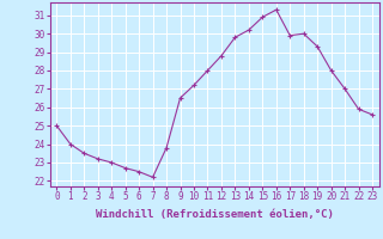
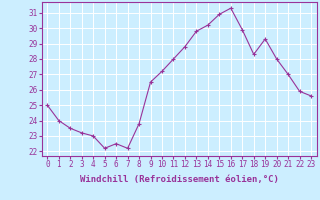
5: 22.7 -> 22.2
18: 30.0 -> 28.3
